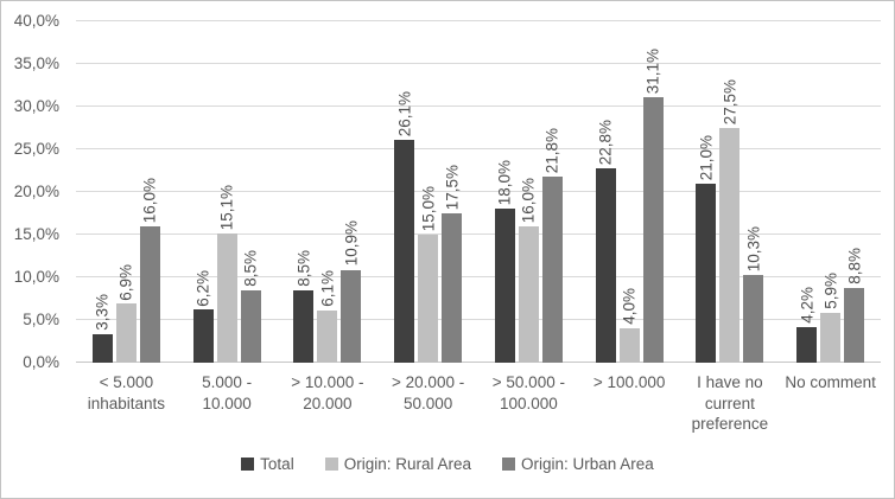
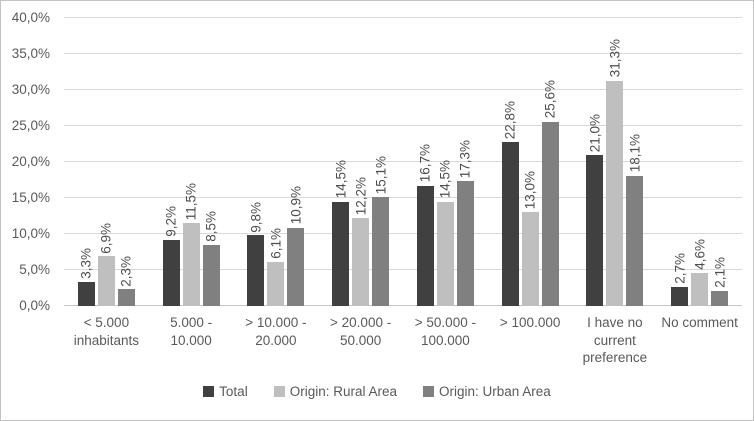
Origin: Urban Area/< 5.000 inhabitants: 16,0% -> 2,3%
Total/5.000 - 10.000: 6,2% -> 9,2%
Origin: Rural Area/5.000 - 10.000: 15,1% -> 11,5%
Total/> 10.000 - 20.000: 8,5% -> 9,8%
Total/> 20.000 - 50.000: 26,1% -> 14,5%
Origin: Rural Area/> 20.000 - 50.000: 15,0% -> 12,2%
Origin: Urban Area/> 20.000 - 50.000: 17,5% -> 15,1%
Total/> 50.000 - 100.000: 18,0% -> 16,7%
Origin: Rural Area/> 50.000 - 100.000: 16,0% -> 14,5%
Origin: Urban Area/> 50.000 - 100.000: 21,8% -> 17,3%
Origin: Rural Area/> 100.000: 4,0% -> 13,0%
Origin: Urban Area/> 100.000: 31,1% -> 25,6%
Origin: Rural Area/I have no current preference: 27,5% -> 31,3%
Origin: Urban Area/I have no current preference: 10,3% -> 18,1%
Total/No comment: 4,2% -> 2,7%
Origin: Rural Area/No comment: 5,9% -> 4,6%
Origin: Urban Area/No comment: 8,8% -> 2,1%
